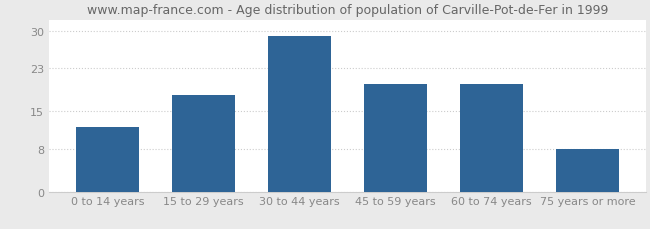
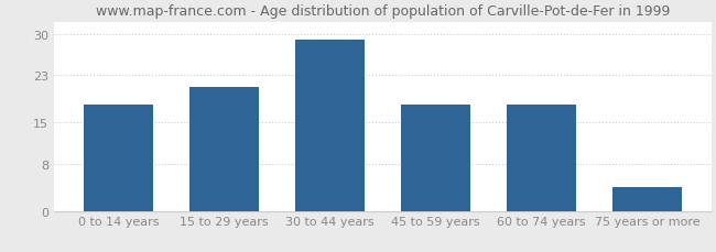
0 to 14 years: 12 -> 18
15 to 29 years: 18 -> 21
45 to 59 years: 20 -> 18
60 to 74 years: 20 -> 18
75 years or more: 8 -> 4
